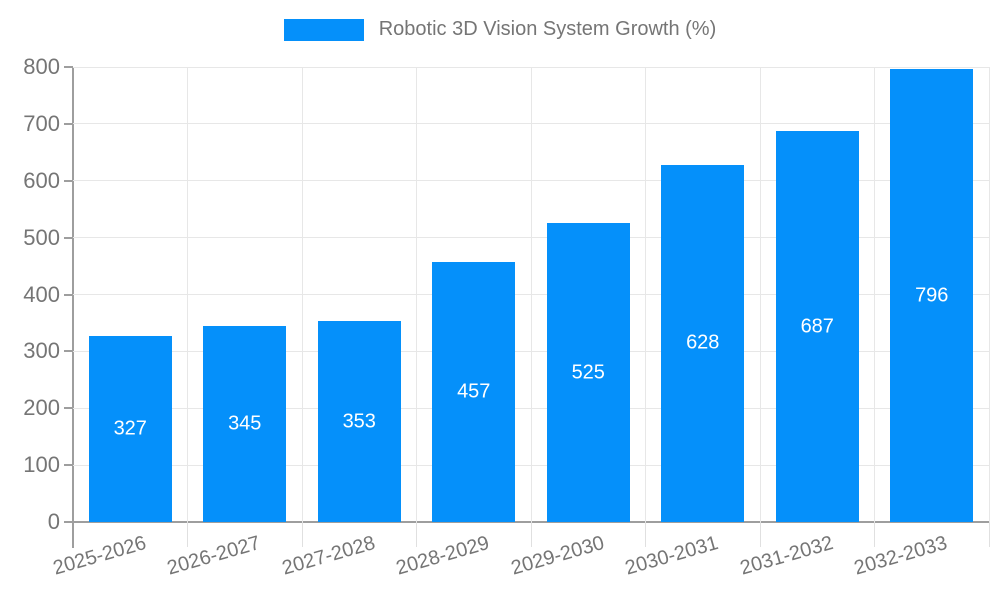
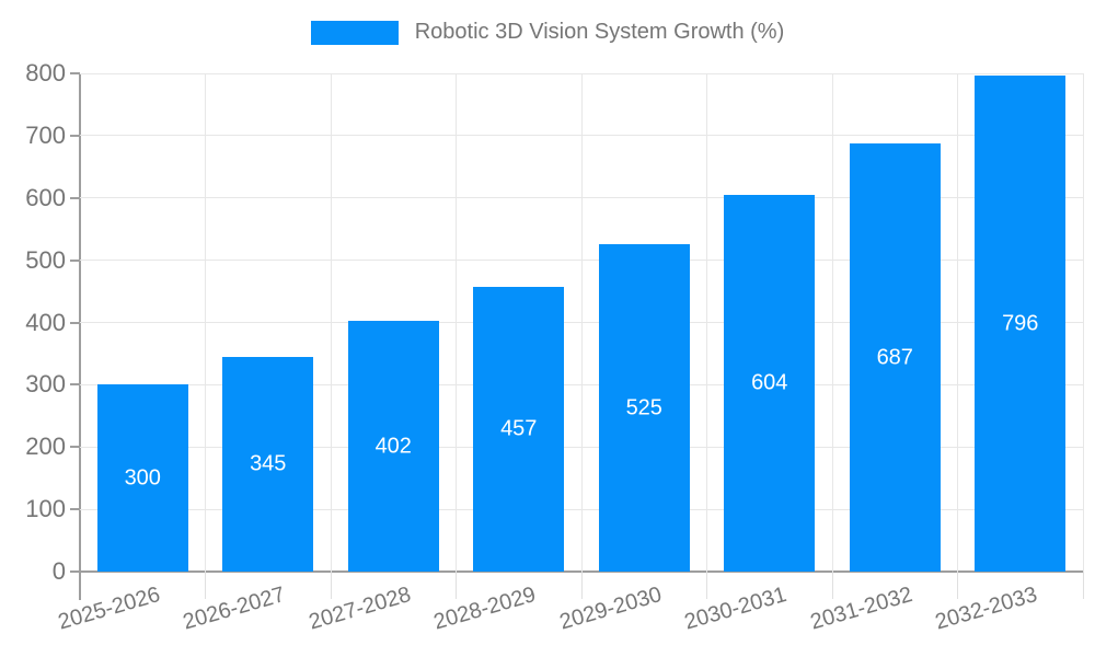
2025-2026: 327 -> 300
2027-2028: 353 -> 402
2030-2031: 628 -> 604
